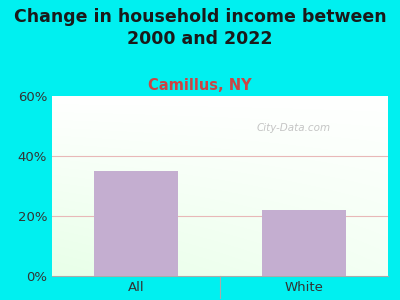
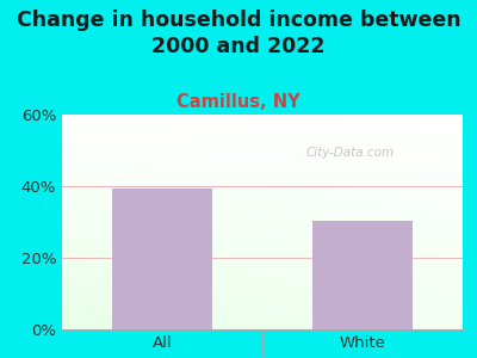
All: 35.0% -> 39.5%
White: 22.0% -> 30.5%
